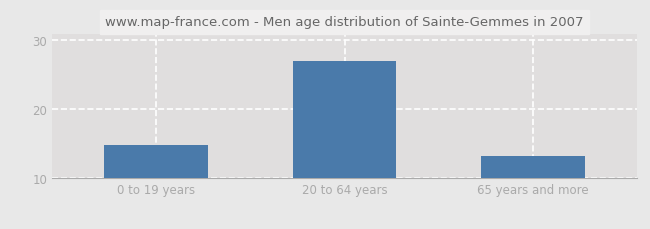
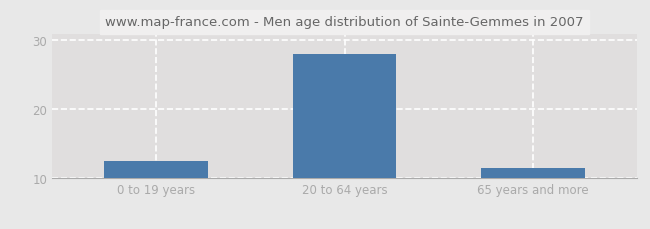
0 to 19 years: 14.8 -> 12.5
20 to 64 years: 27.0 -> 28.0
65 years and more: 13.2 -> 11.5
